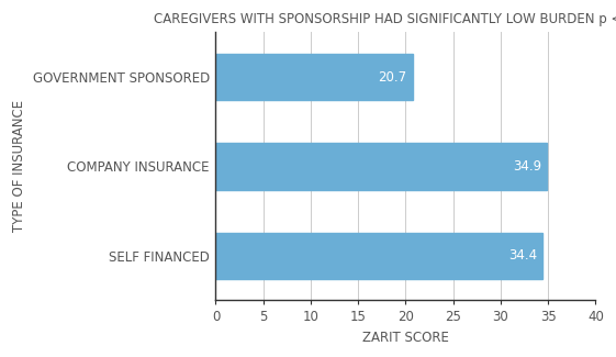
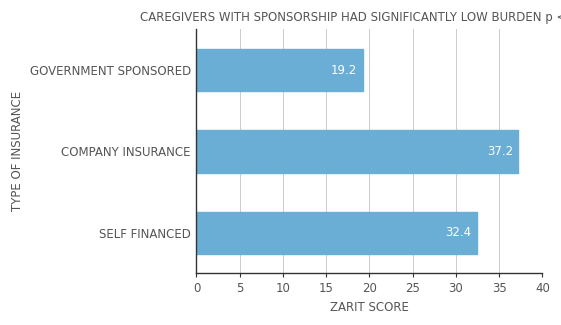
GOVERNMENT SPONSORED: 20.7 -> 19.2
COMPANY INSURANCE: 34.9 -> 37.2
SELF FINANCED: 34.4 -> 32.4
